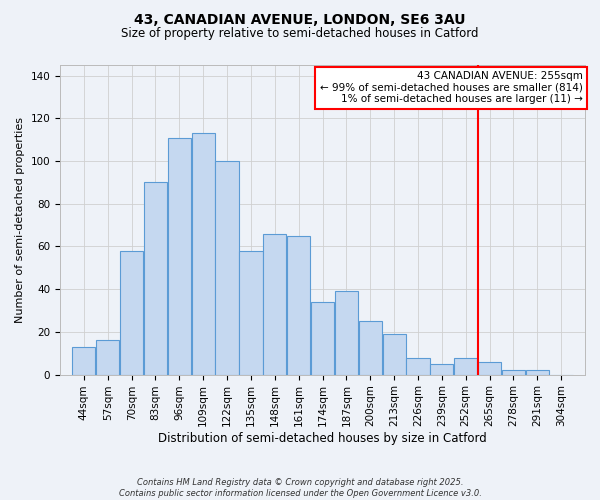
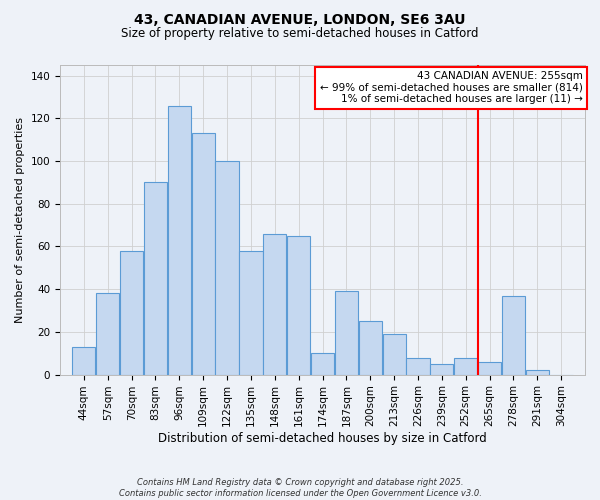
57sqm: 16 -> 38
96sqm: 111 -> 126
174sqm: 34 -> 10
278sqm: 2 -> 37
